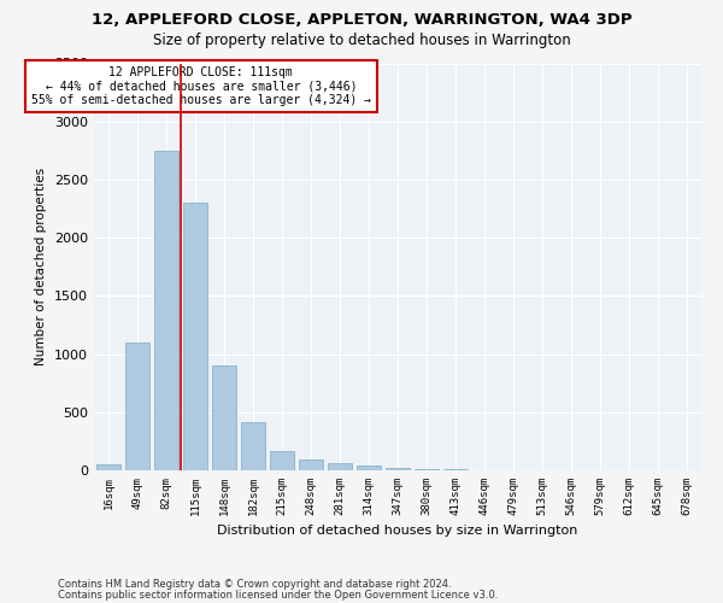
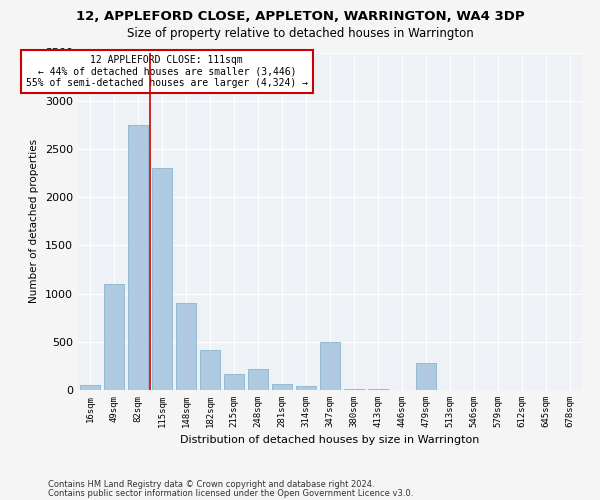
248sqm: 90 -> 220
347sqm: 20 -> 500
479sqm: 0 -> 280
